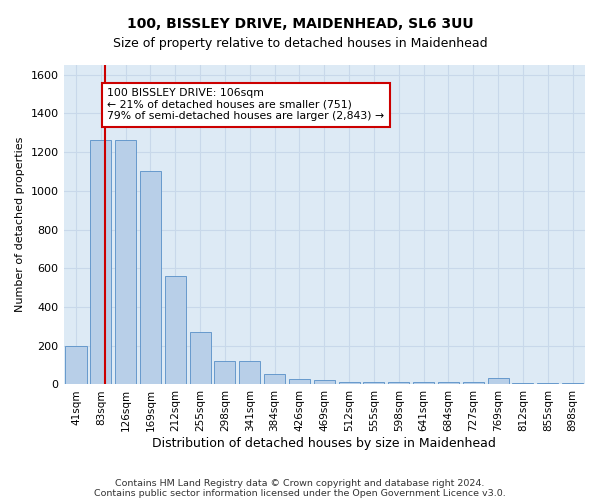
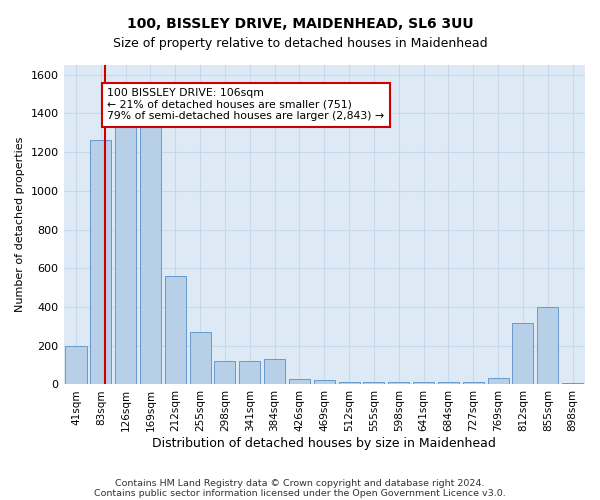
126sqm: 1260 -> 1330
169sqm: 1100 -> 1340
384sqm: 60 -> 130
812sqm: 10 -> 320
855sqm: 0 -> 400
